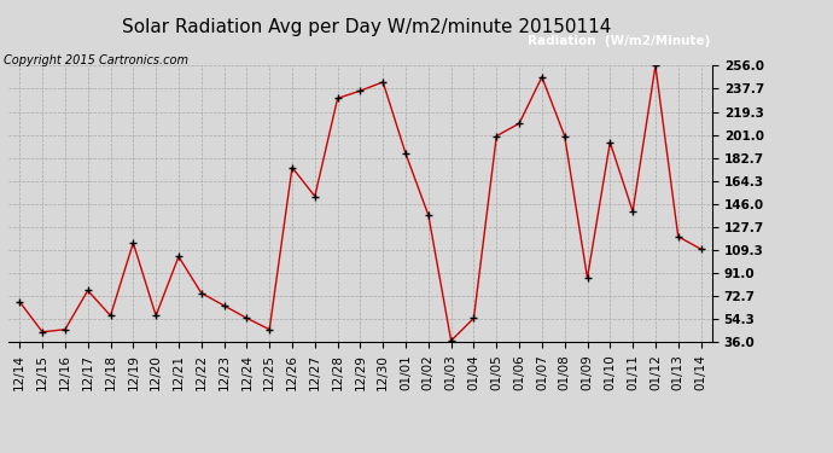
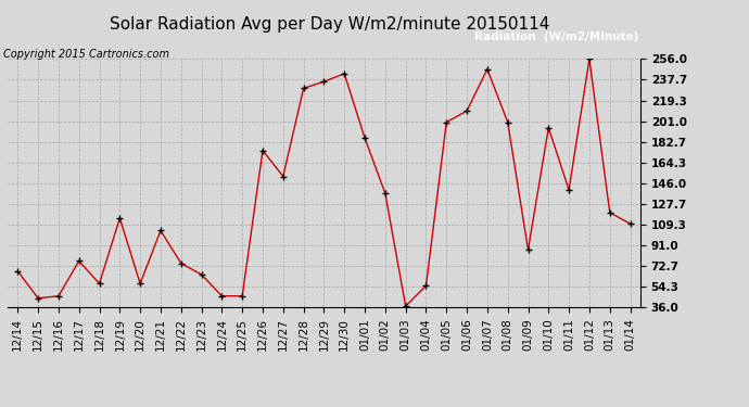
12/24: 55 -> 46
